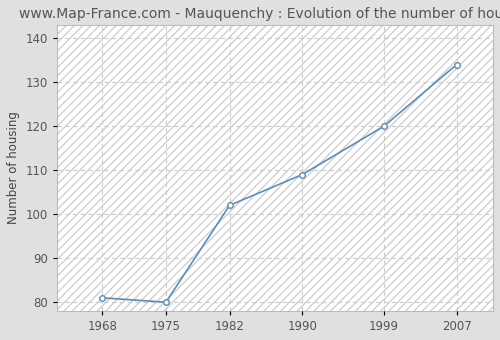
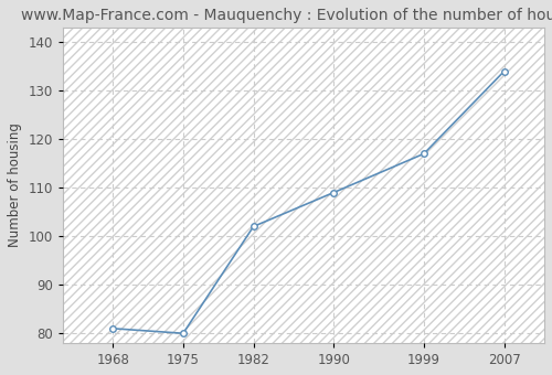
1999: 120 -> 117
